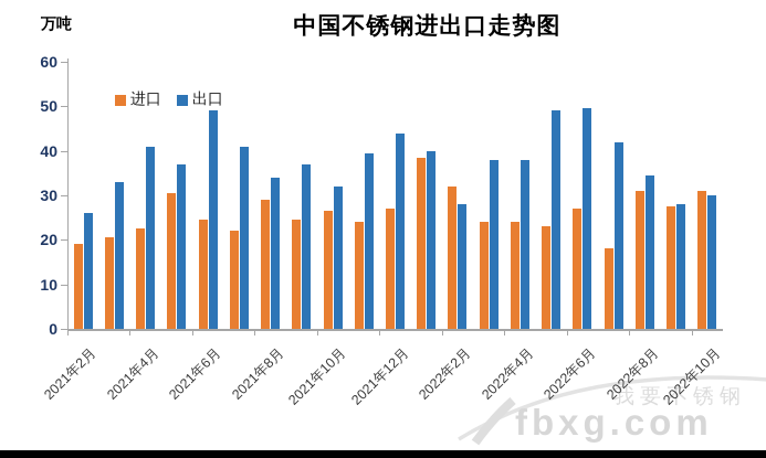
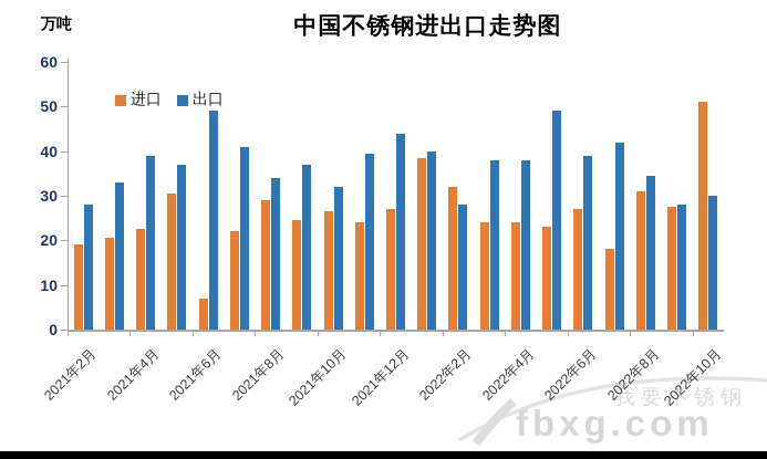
出口/2021年2月: 26 -> 28
出口/2021年4月: 41 -> 39
进口/2021年6月: 24 -> 7
出口/2022年6月: 50 -> 39
进口/2022年10月: 31 -> 51
